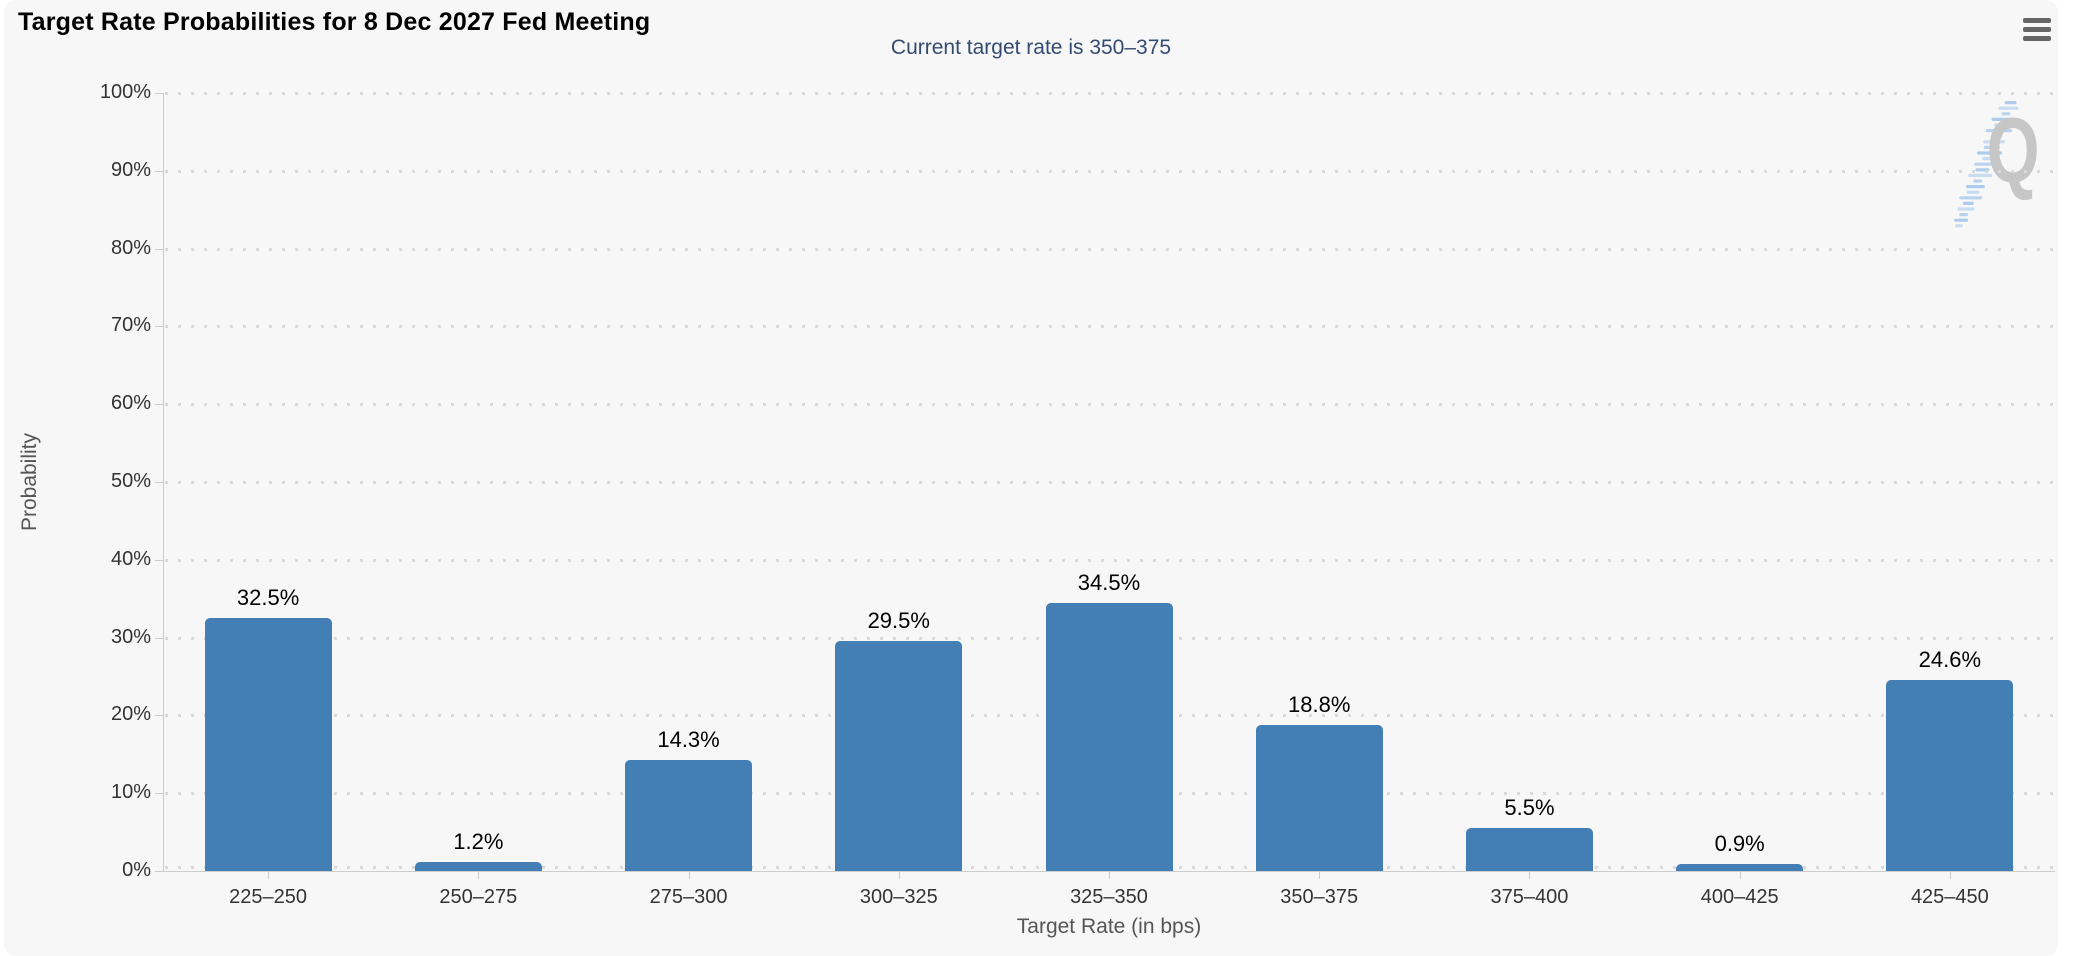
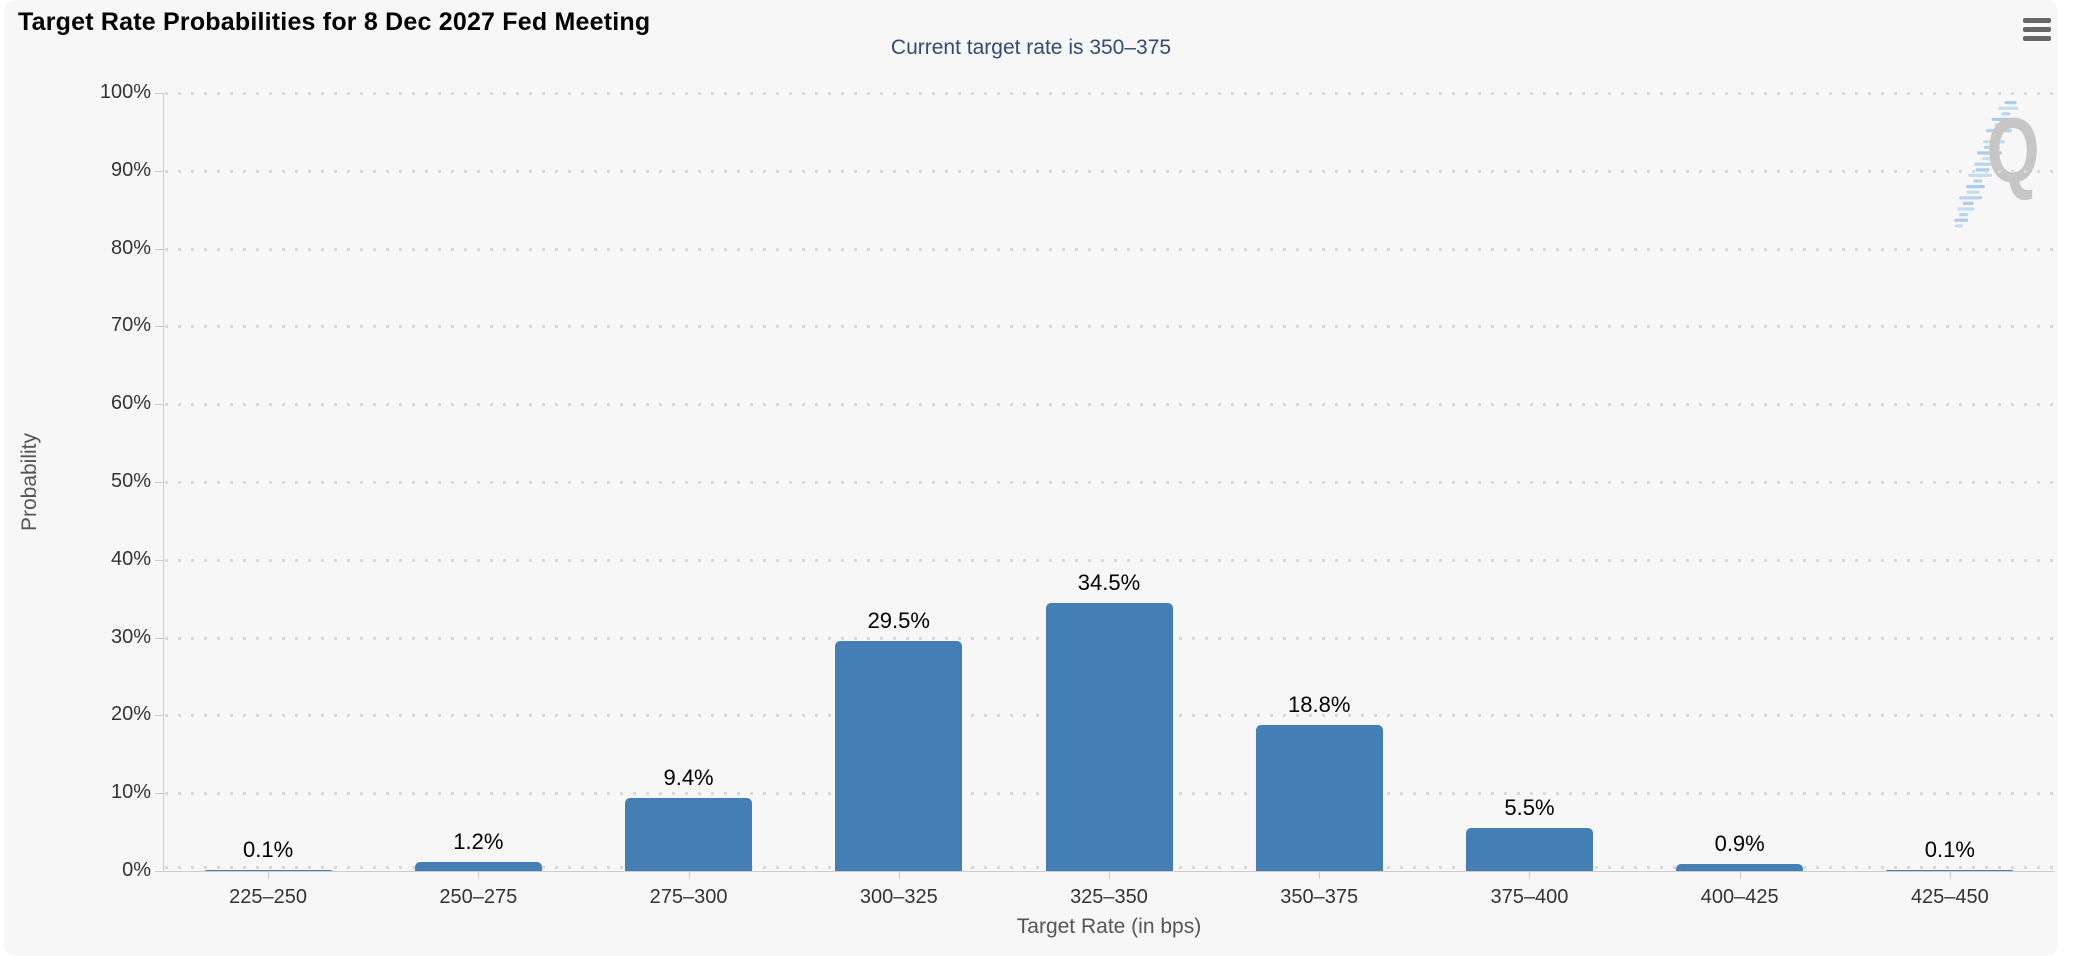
225–250: 32.5% -> 0.1%
275–300: 14.3% -> 9.4%
425–450: 24.6% -> 0.1%
